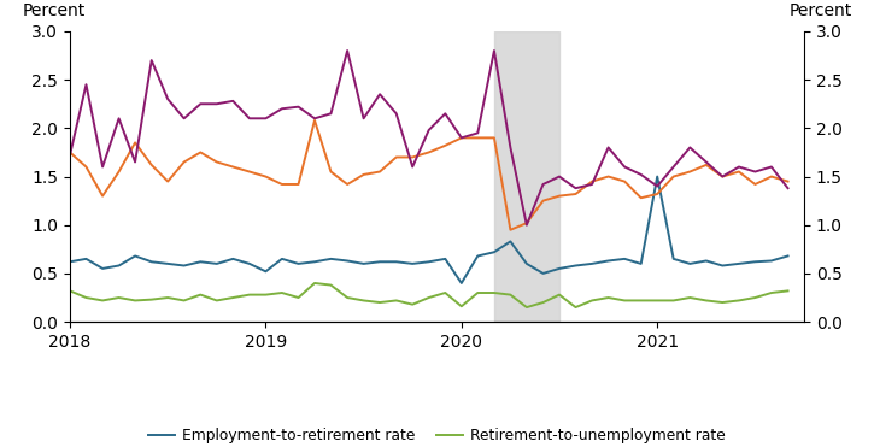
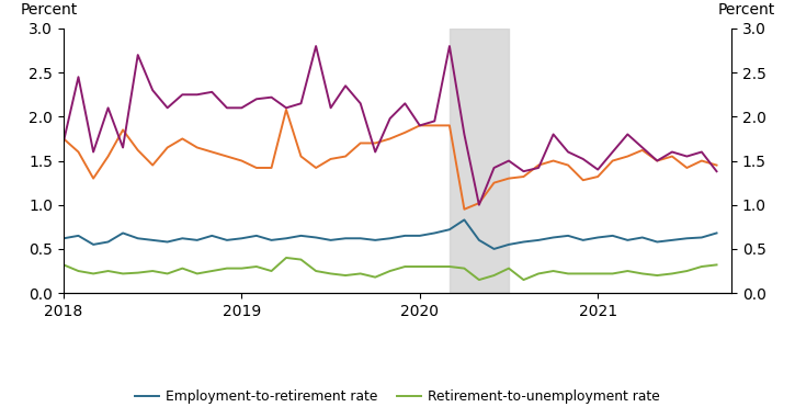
Employment-to-retirement rate/2019: 0.52 -> 0.62
Employment-to-retirement rate/2020: 0.40 -> 0.65
Retirement-to-unemployment rate/2020: 0.16 -> 0.30
Employment-to-retirement rate/2021: 1.50 -> 0.63
